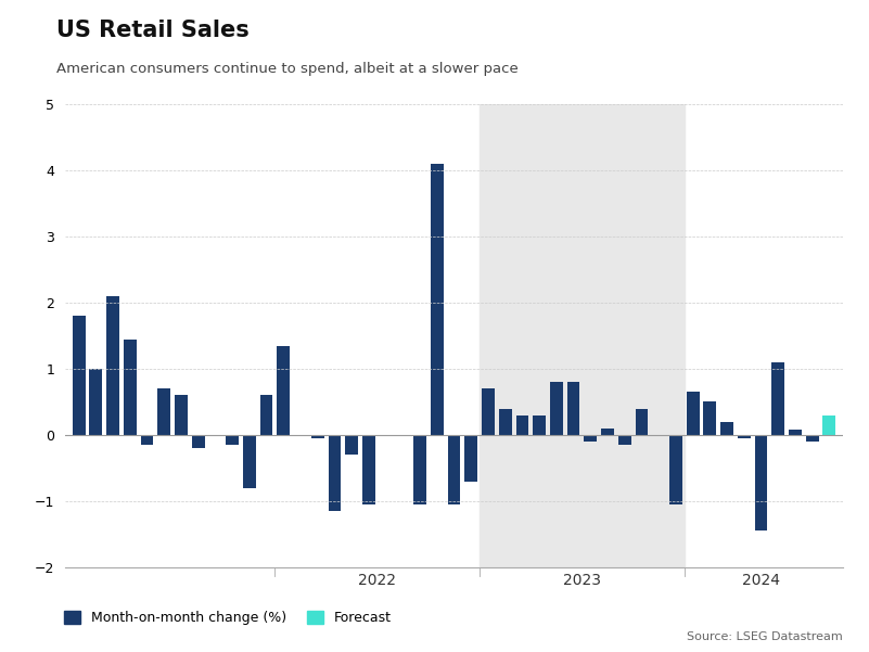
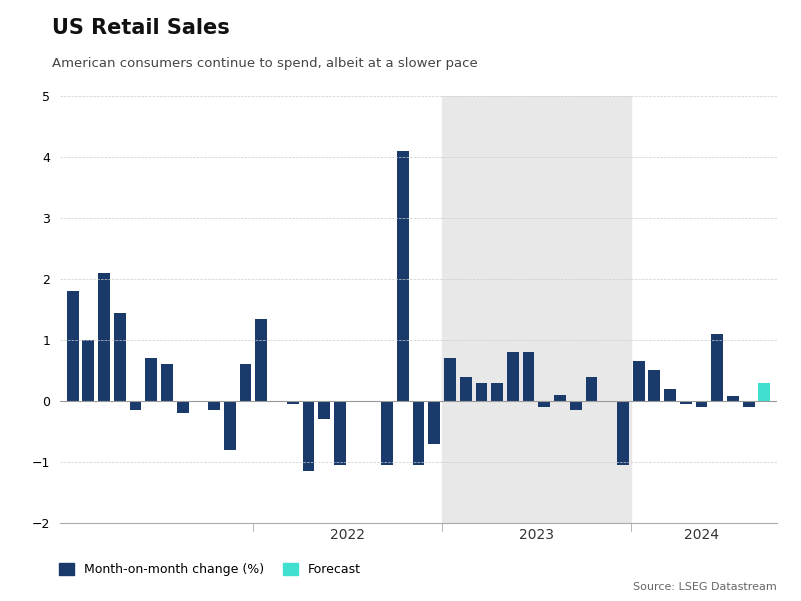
2024: -1.44 -> -0.10
